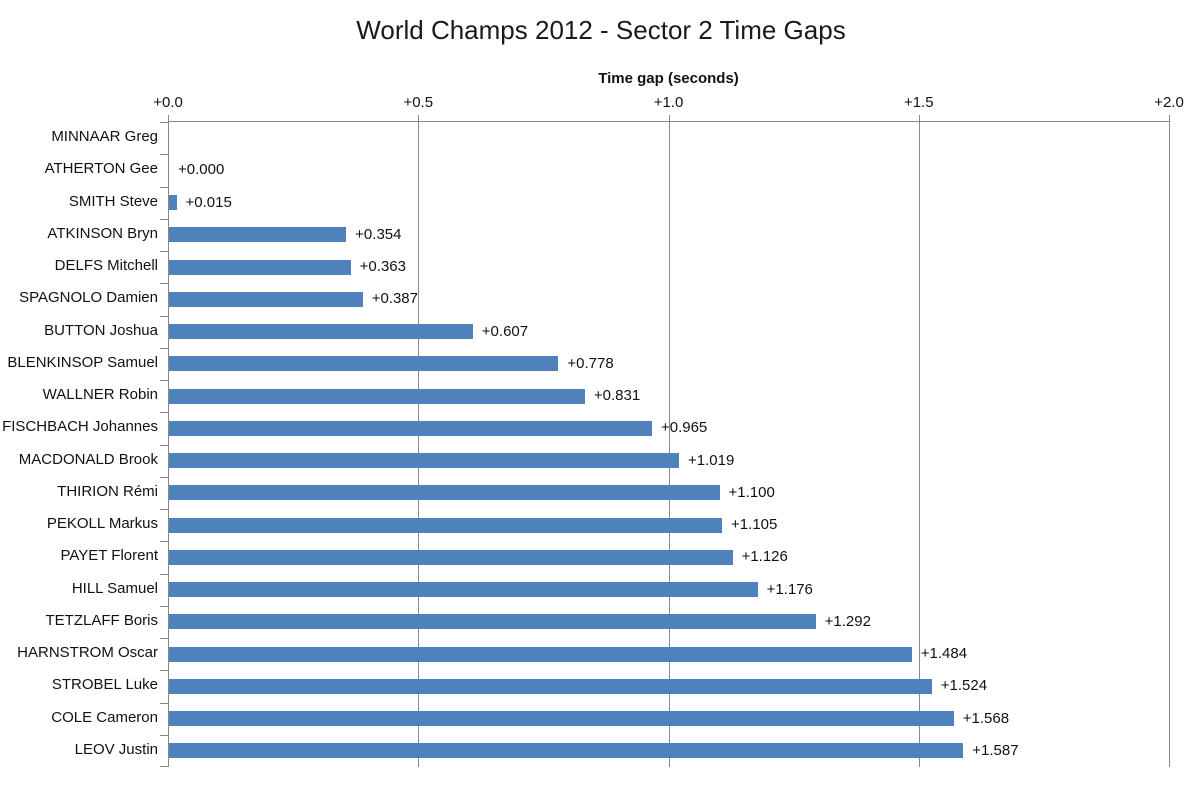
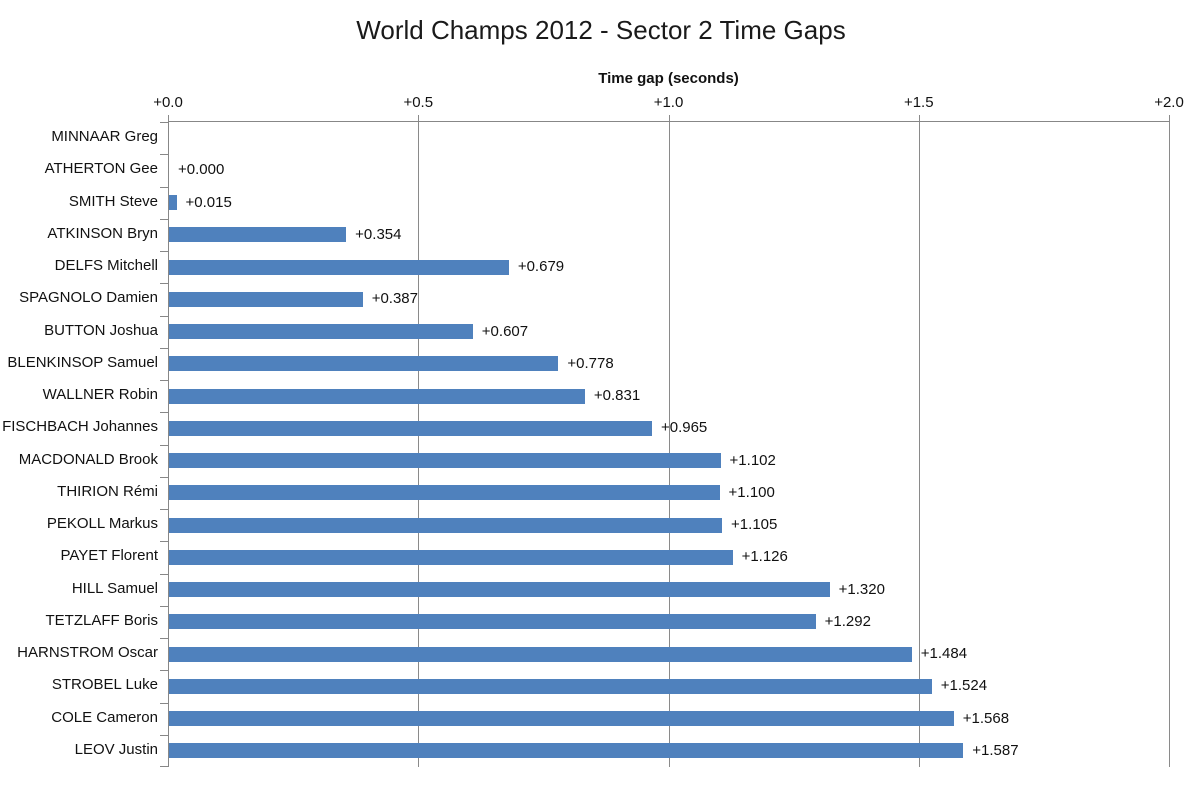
DELFS Mitchell: +0.363 -> +0.679
MACDONALD Brook: +1.019 -> +1.102
HILL Samuel: +1.176 -> +1.320
